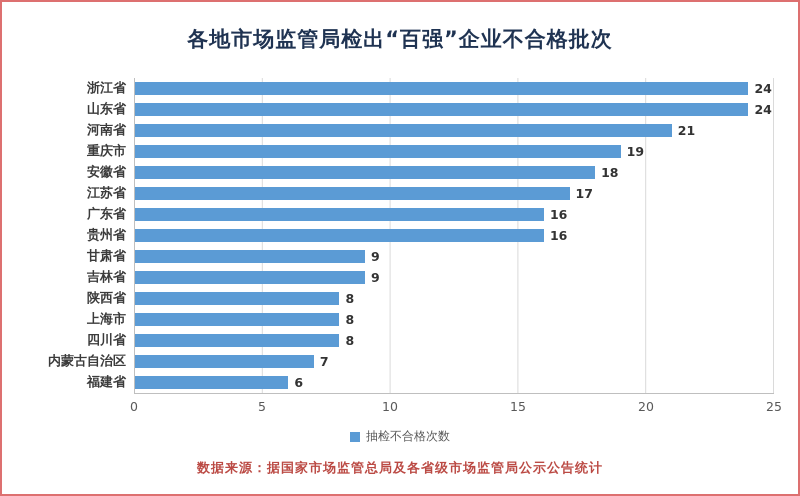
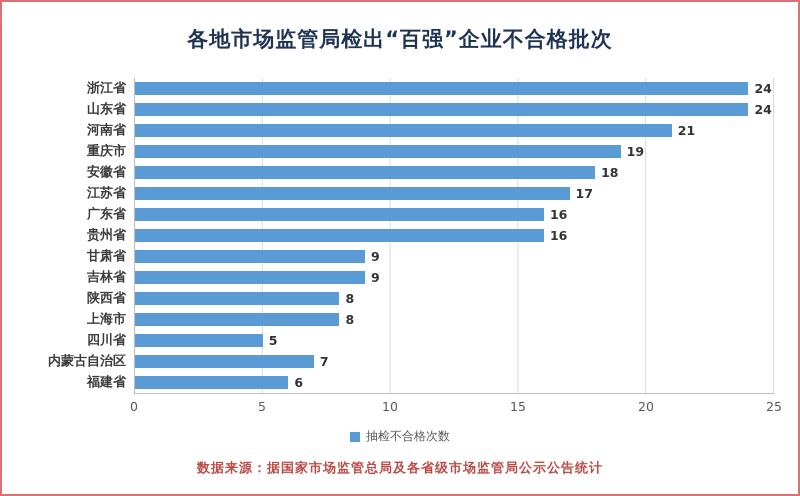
四川省: 8 -> 5
